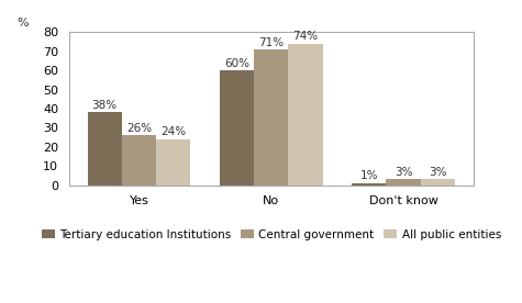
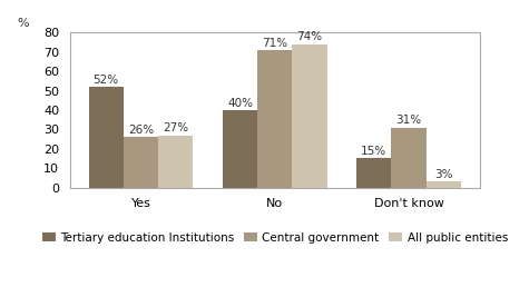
Tertiary education Institutions/Yes: 38% -> 52%
All public entities/Yes: 24% -> 27%
Tertiary education Institutions/No: 60% -> 40%
Tertiary education Institutions/Don't know: 1% -> 15%
Central government/Don't know: 3% -> 31%
